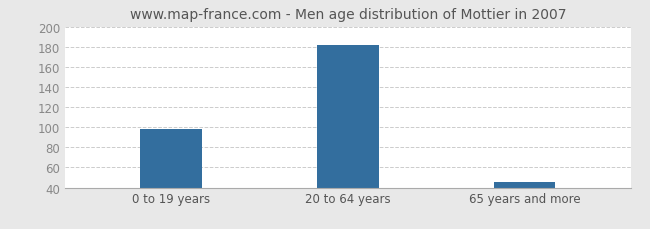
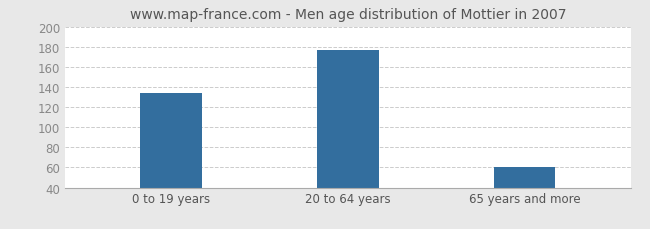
0 to 19 years: 98 -> 134
20 to 64 years: 182 -> 177
65 years and more: 46 -> 60
